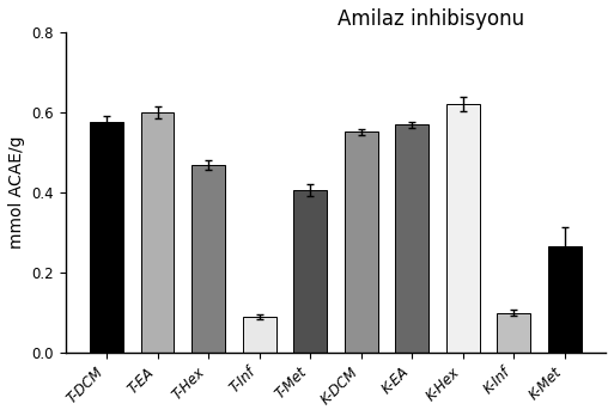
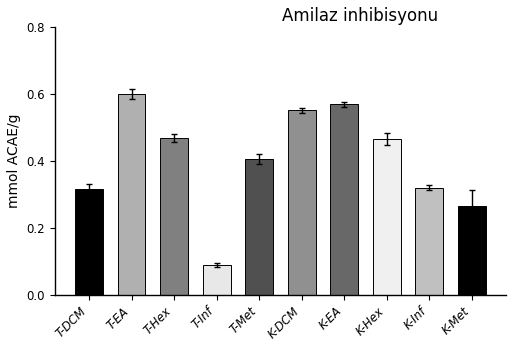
T-DCM: 0.575 -> 0.315
K-Hex: 0.620 -> 0.465
K-Inf: 0.100 -> 0.320
